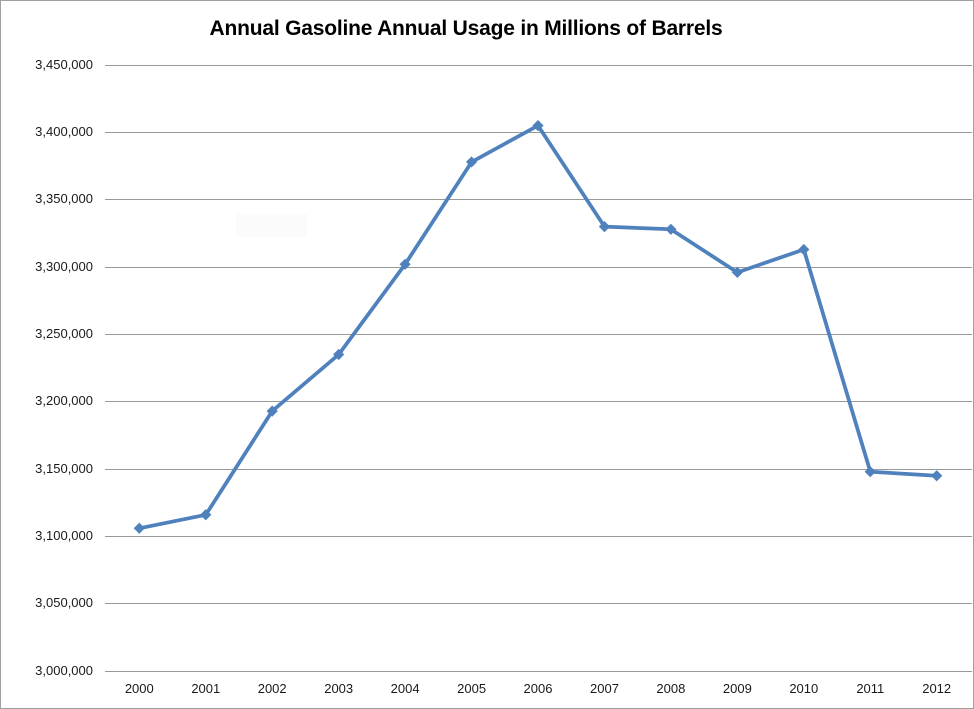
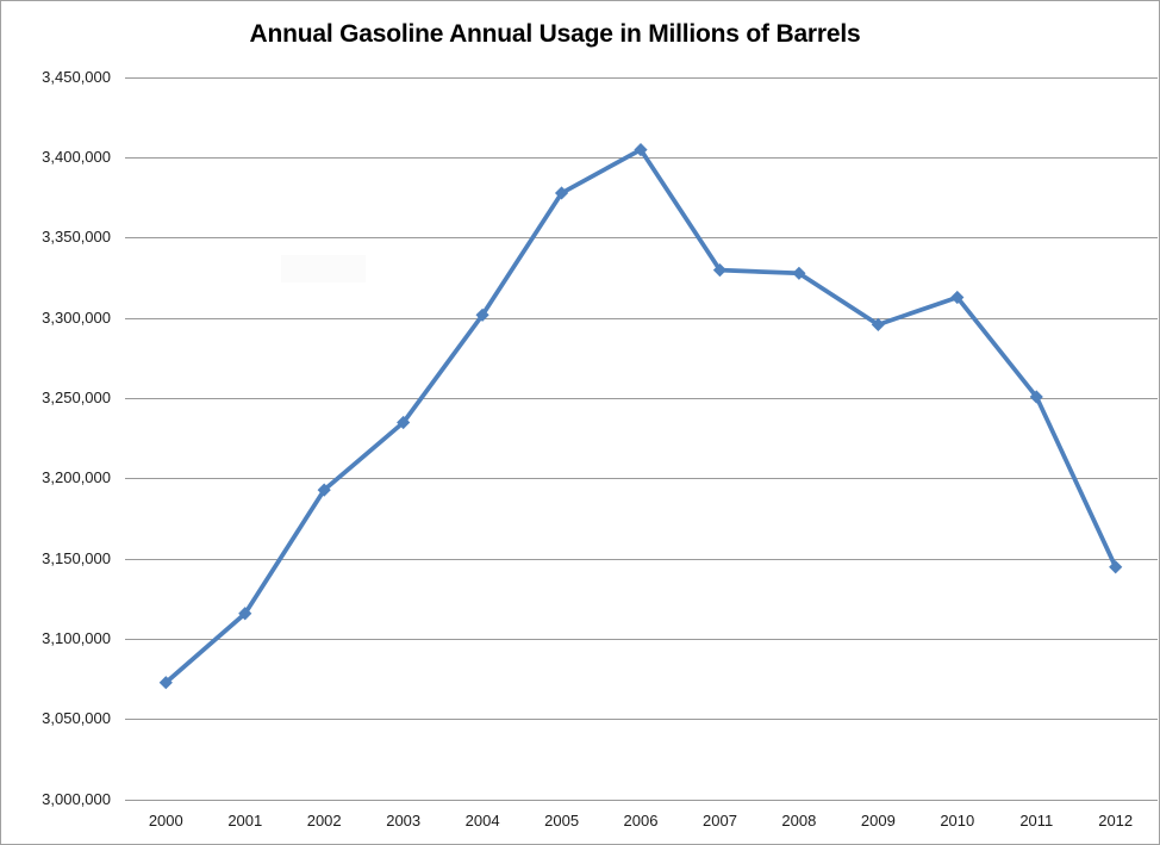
2000: 3106000 -> 3073000
2011: 3148000 -> 3251000
